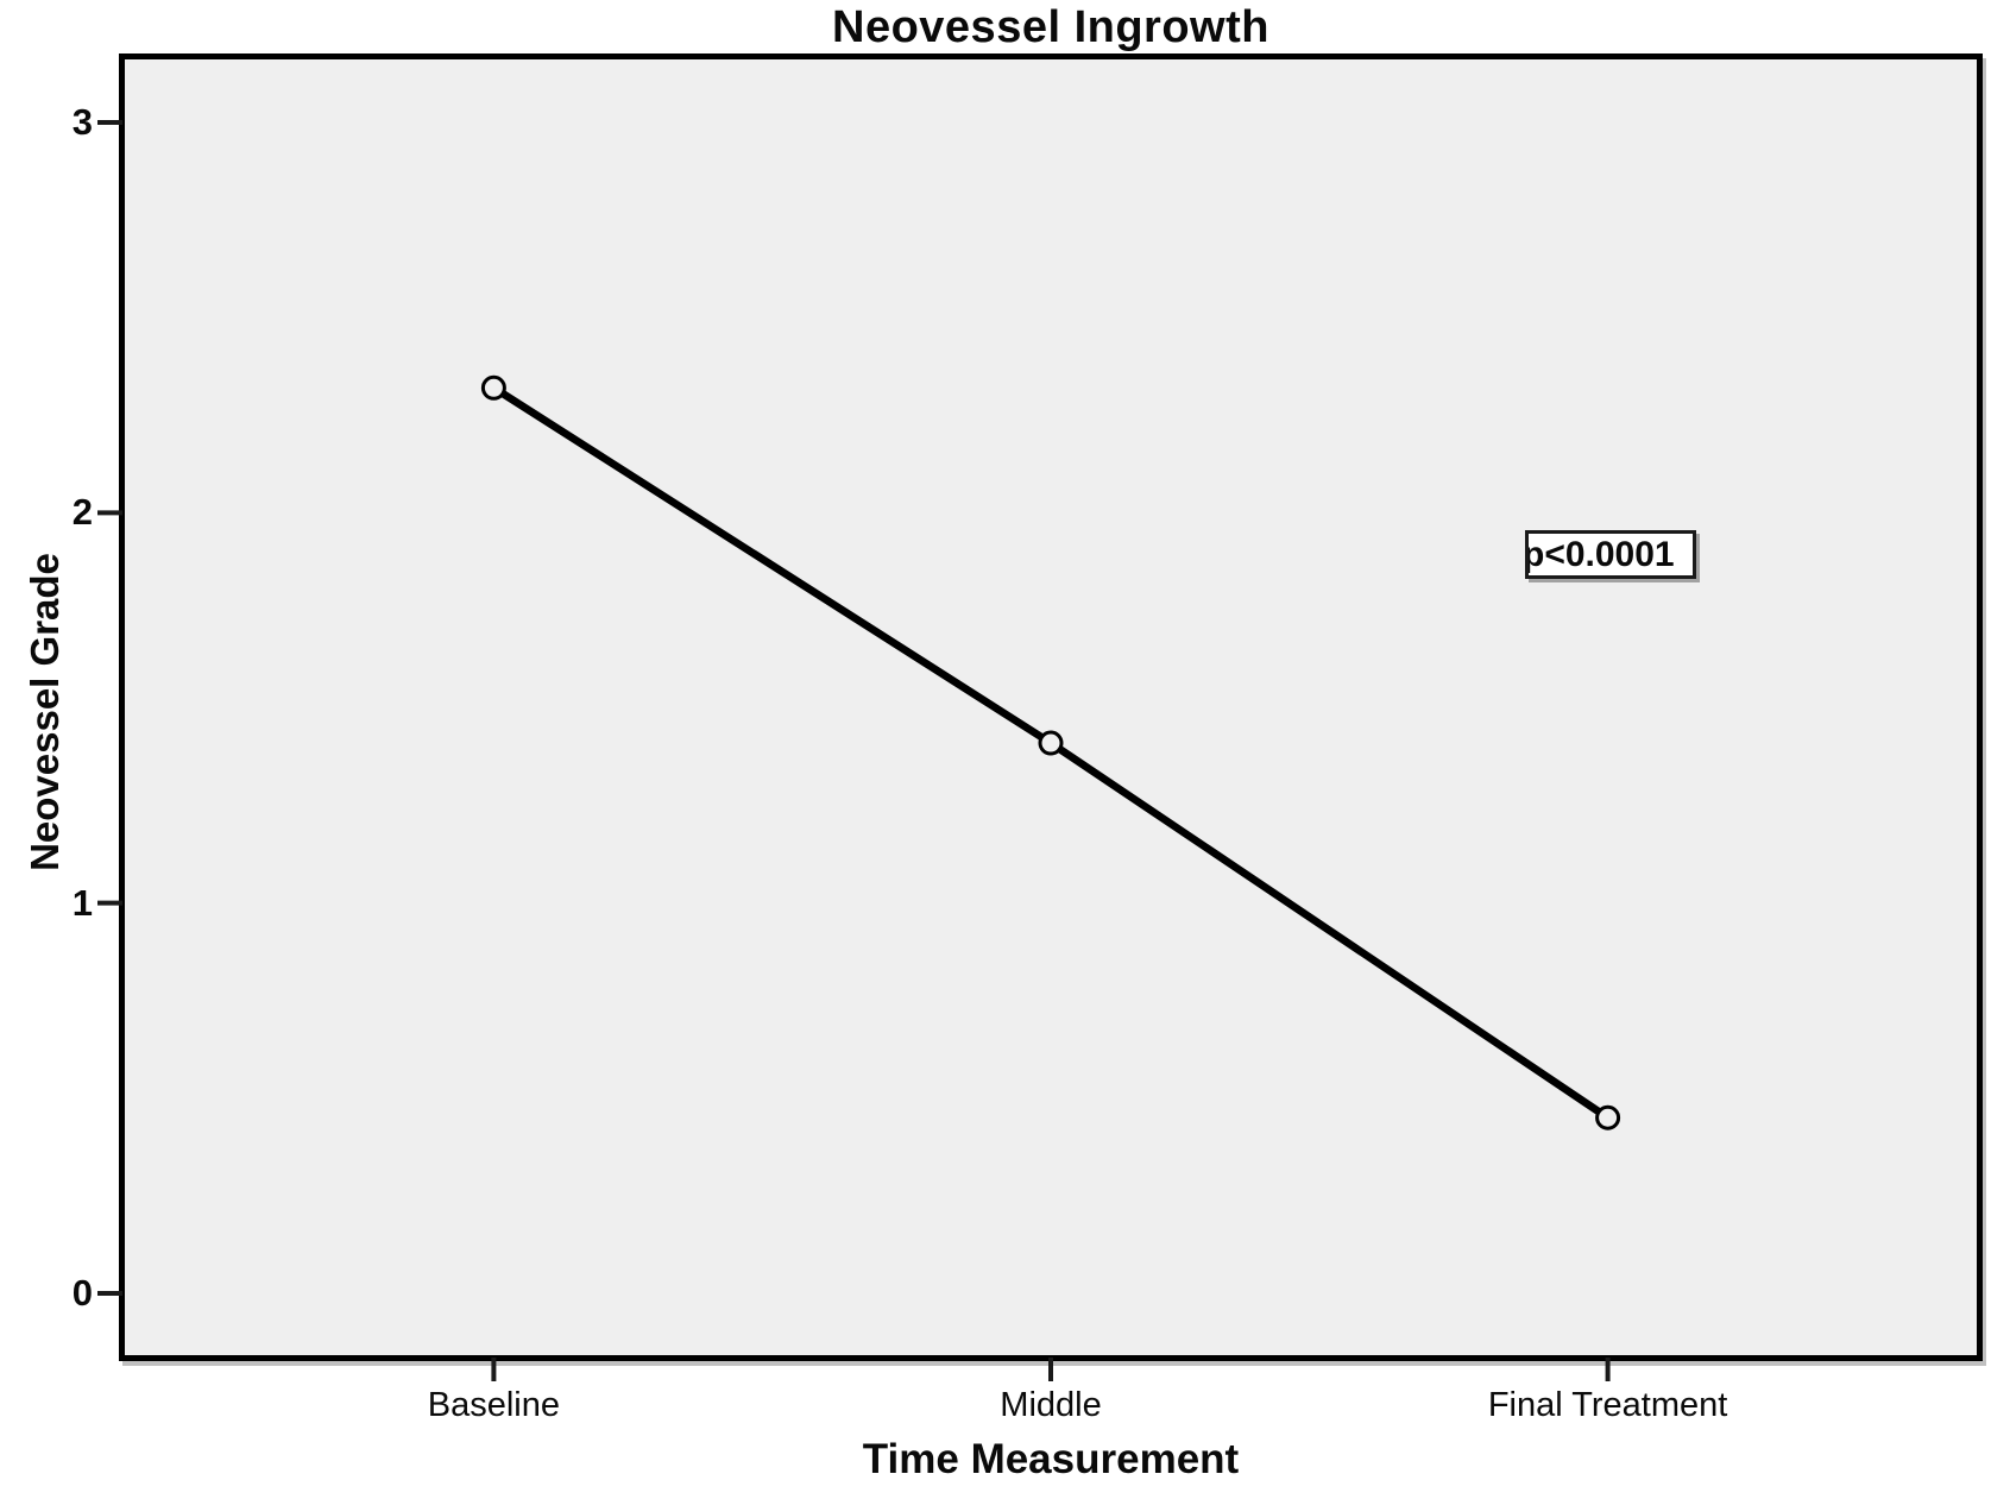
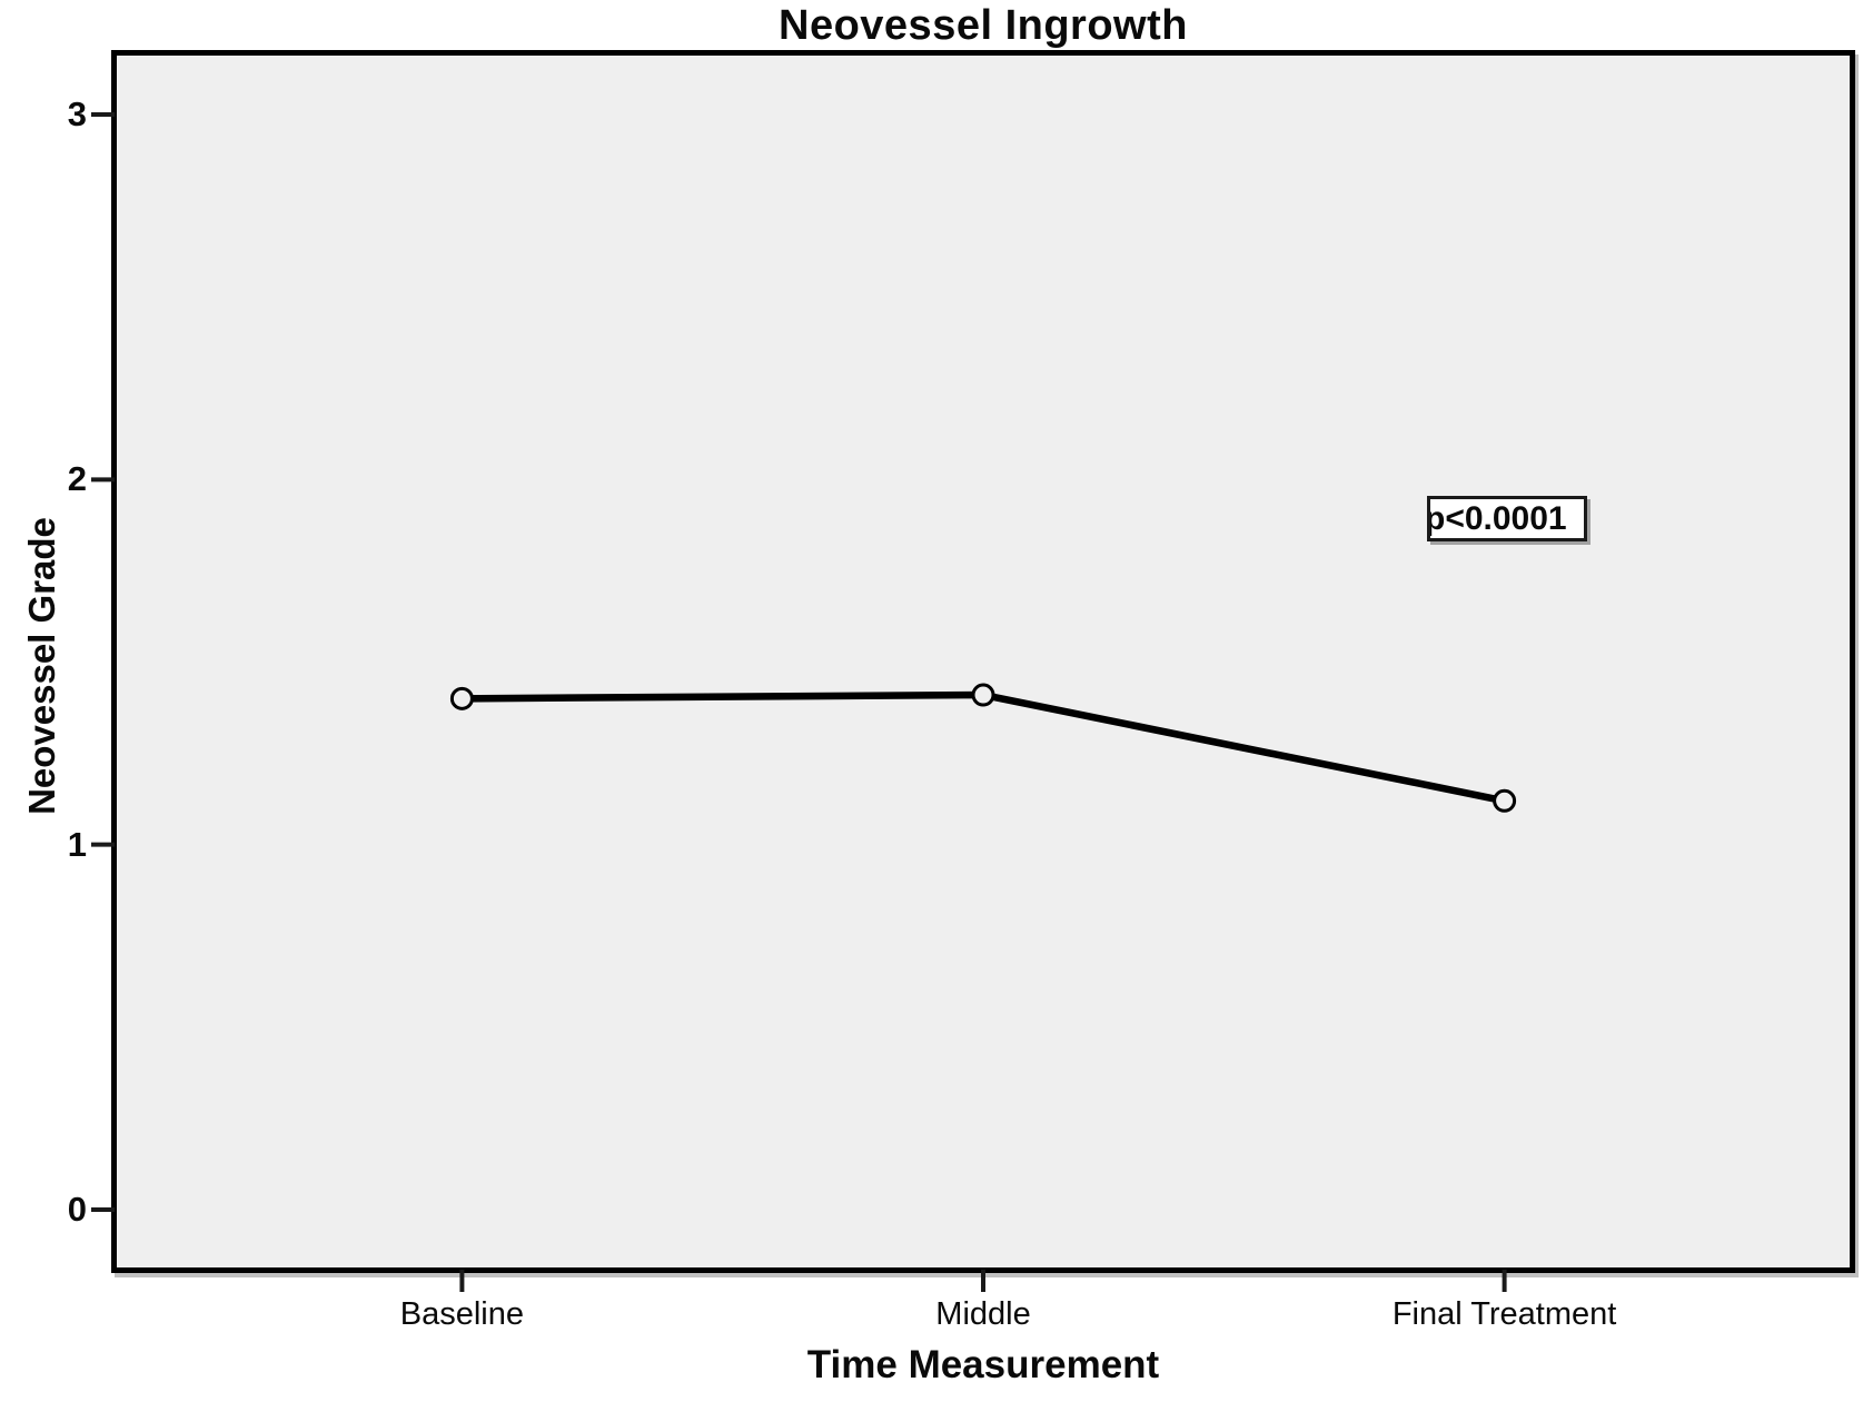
Baseline: 2.32 -> 1.40
Final Treatment: 0.45 -> 1.12
